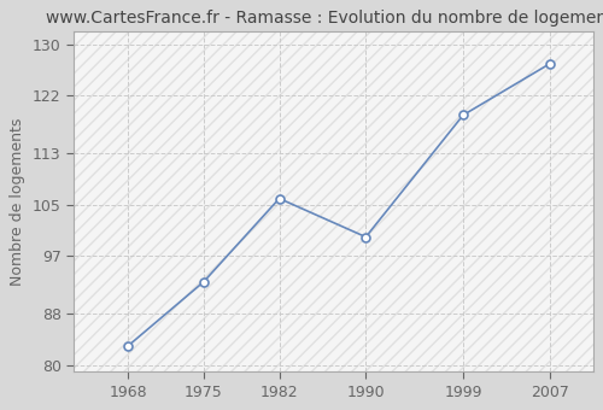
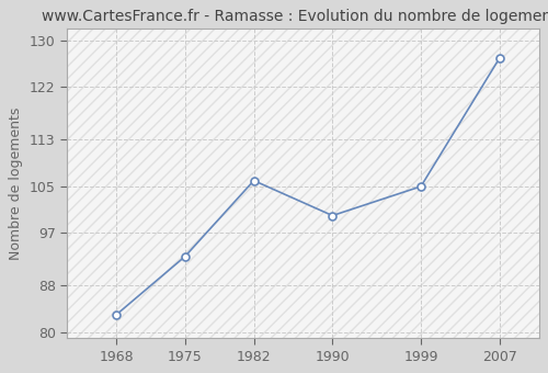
1999: 119 -> 105
